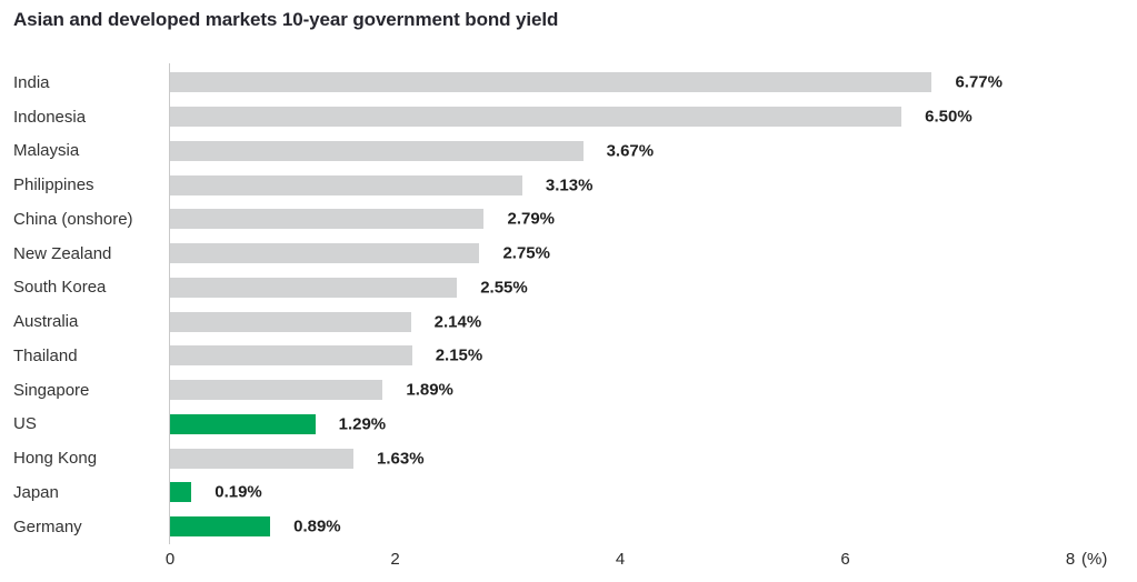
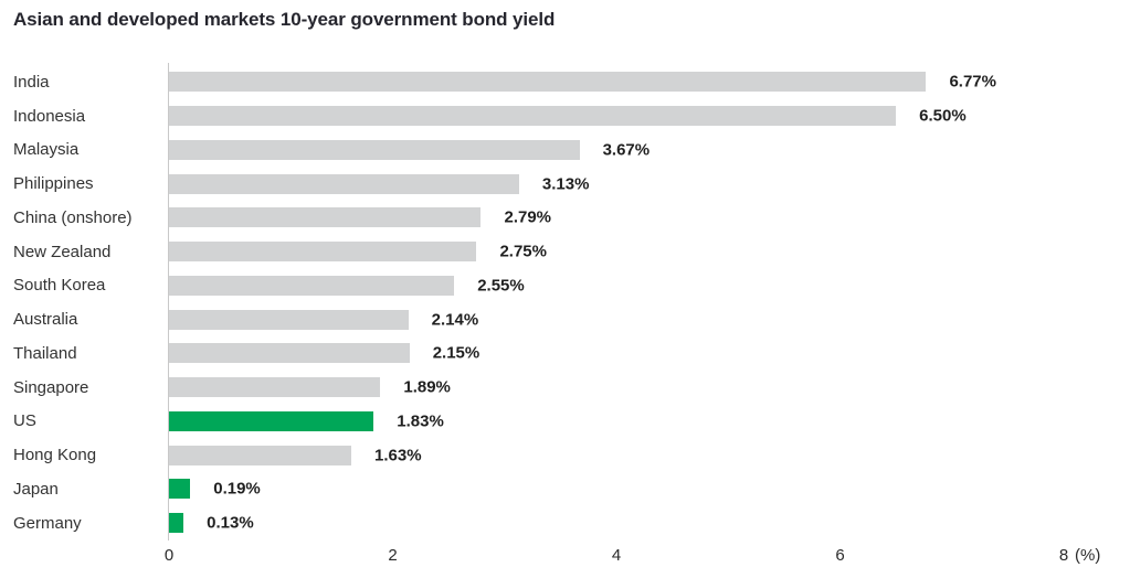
US: 1.29% -> 1.83%
Germany: 0.89% -> 0.13%
